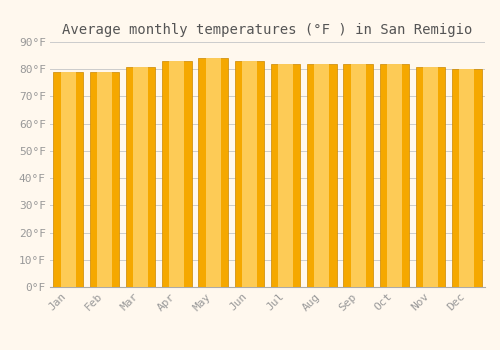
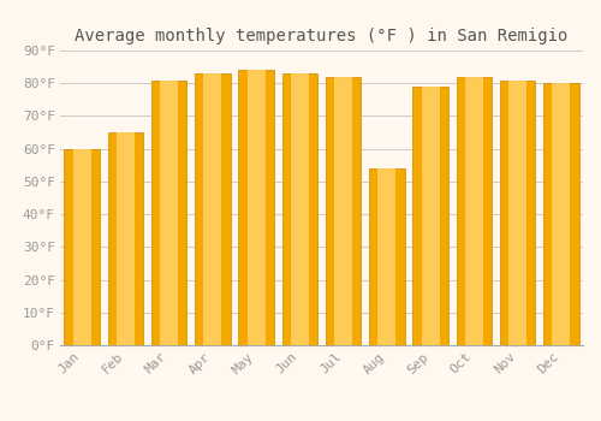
Jan: 79°F -> 60°F
Feb: 79°F -> 65°F
Aug: 82°F -> 54°F
Sep: 82°F -> 79°F
